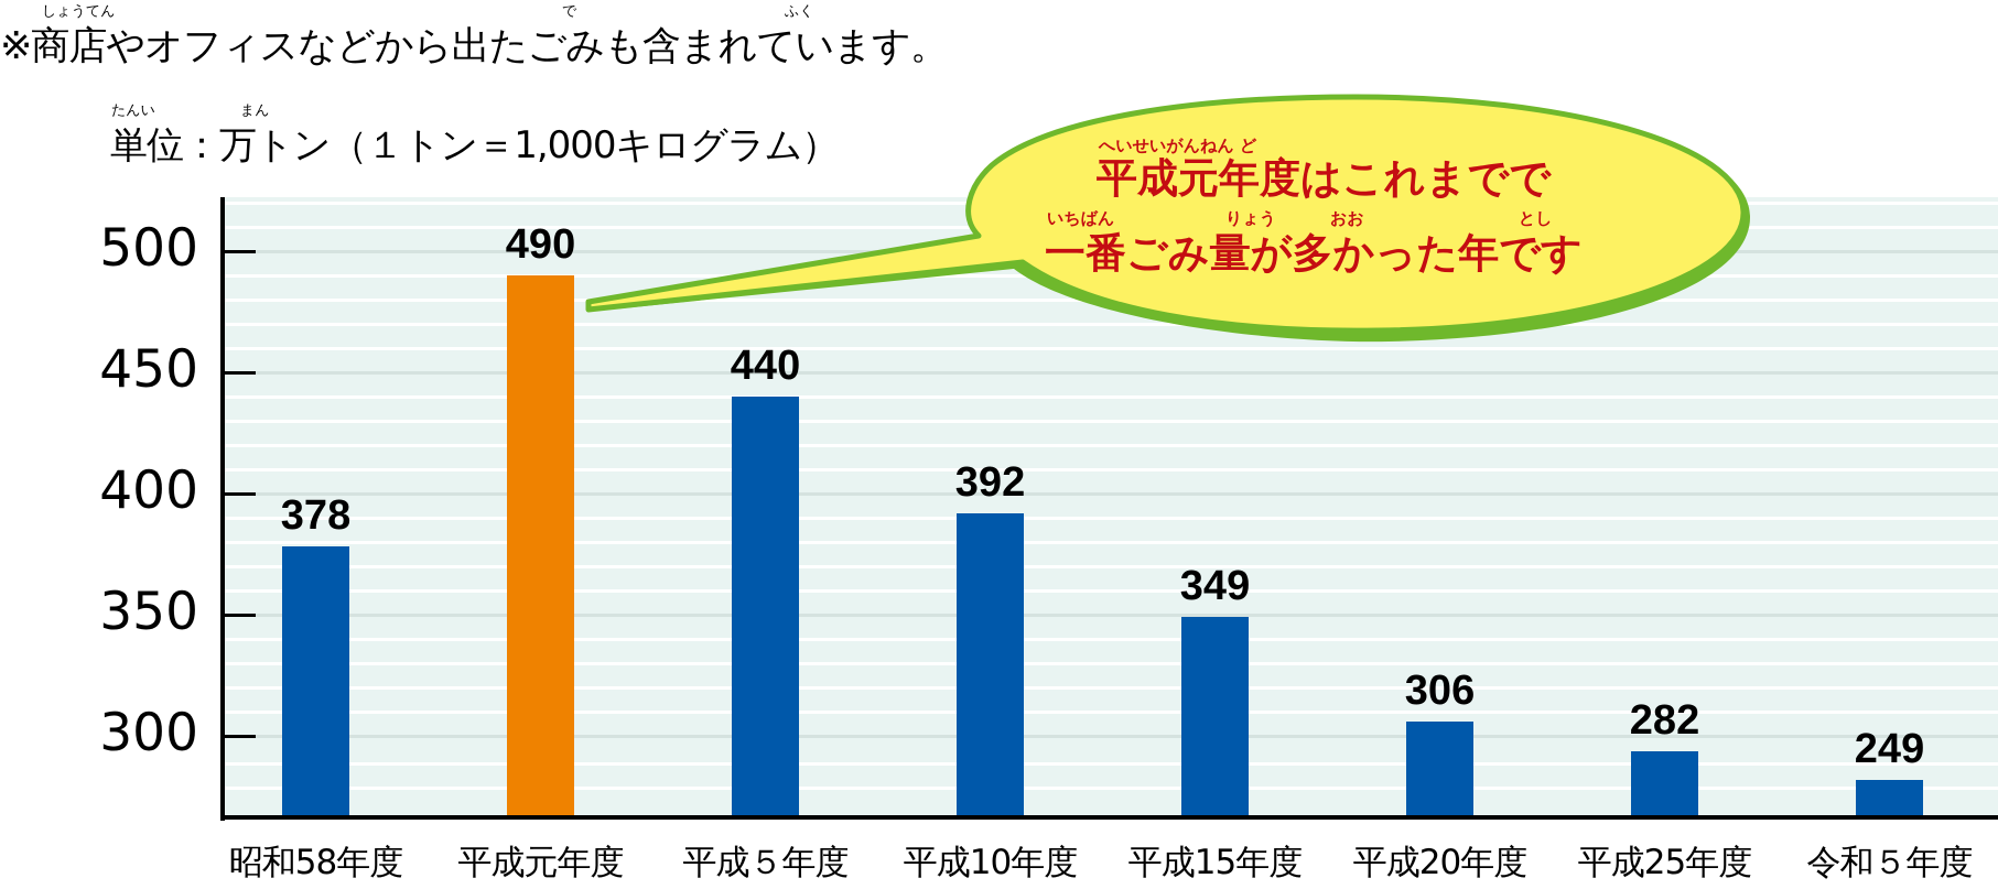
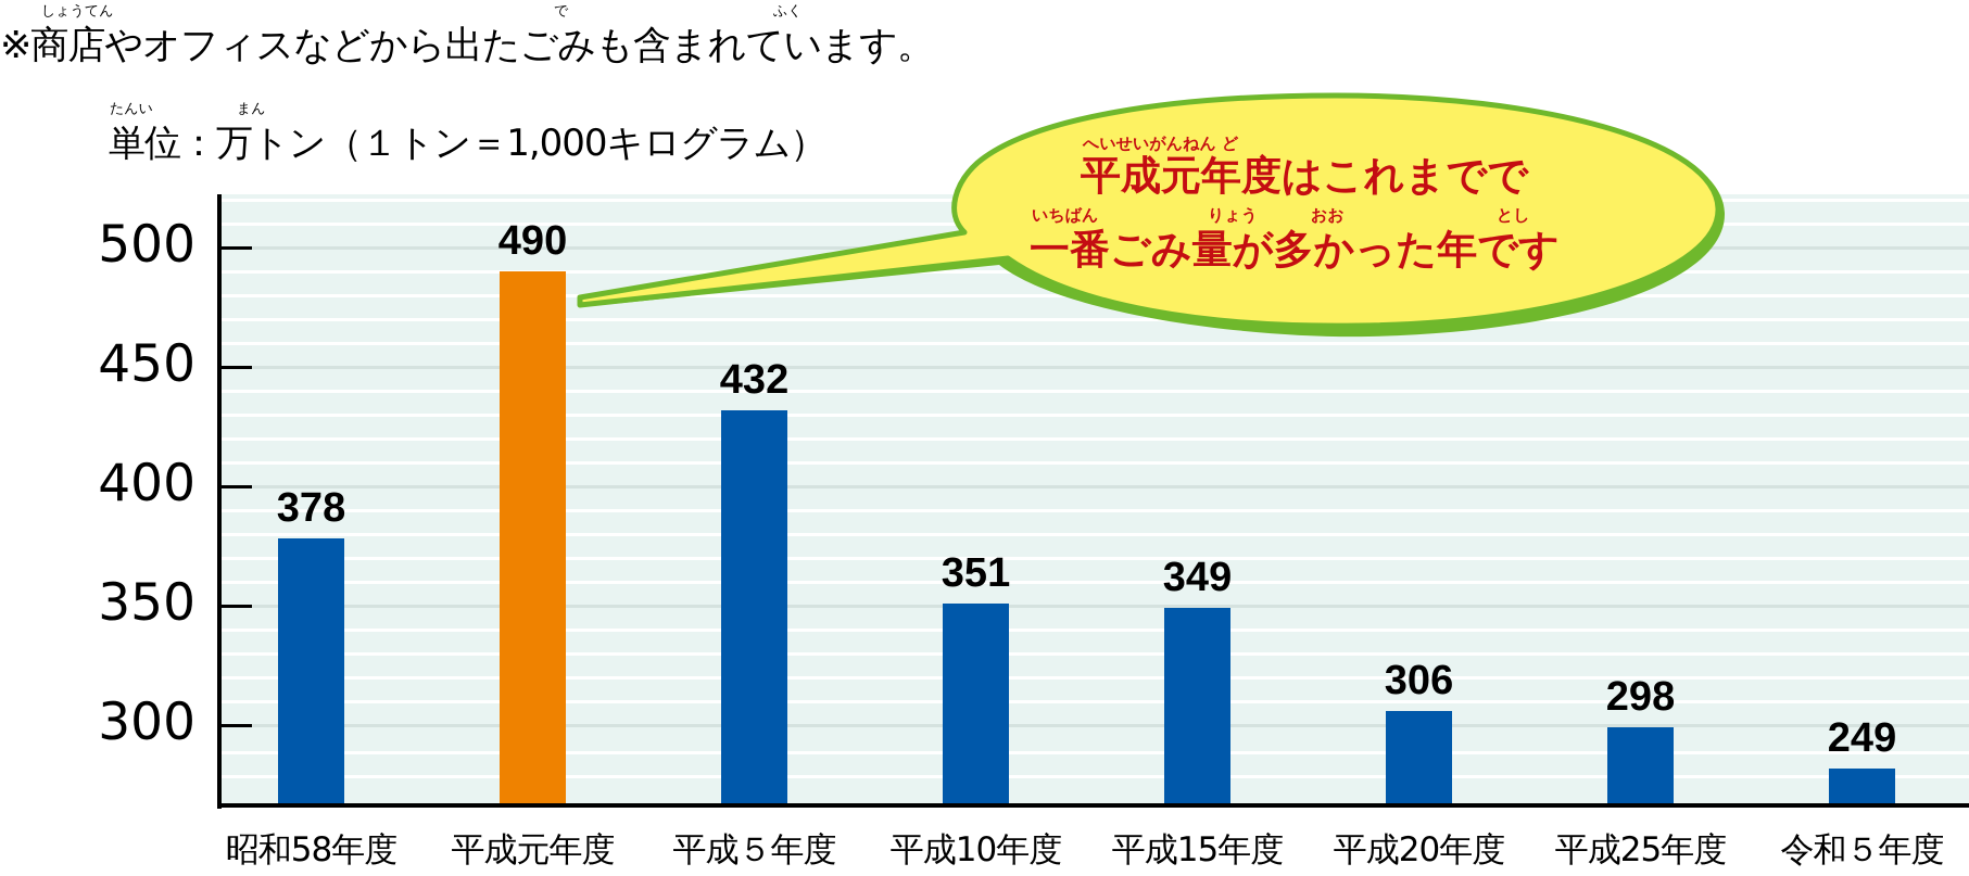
平成５年度: 440 -> 432
平成10年度: 392 -> 351
平成25年度: 282 -> 298
